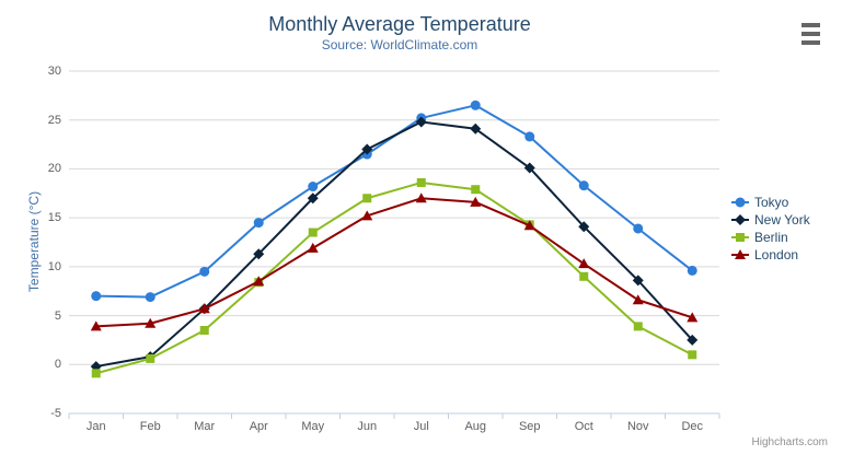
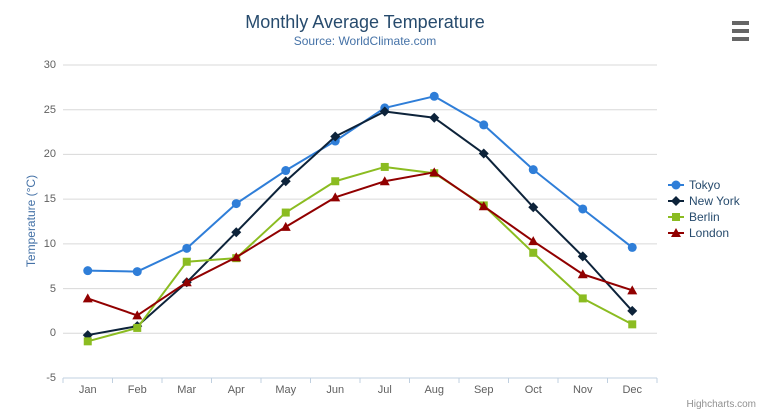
London/Feb: 4 -> 2
Berlin/Mar: 4 -> 8
London/Aug: 17 -> 18
